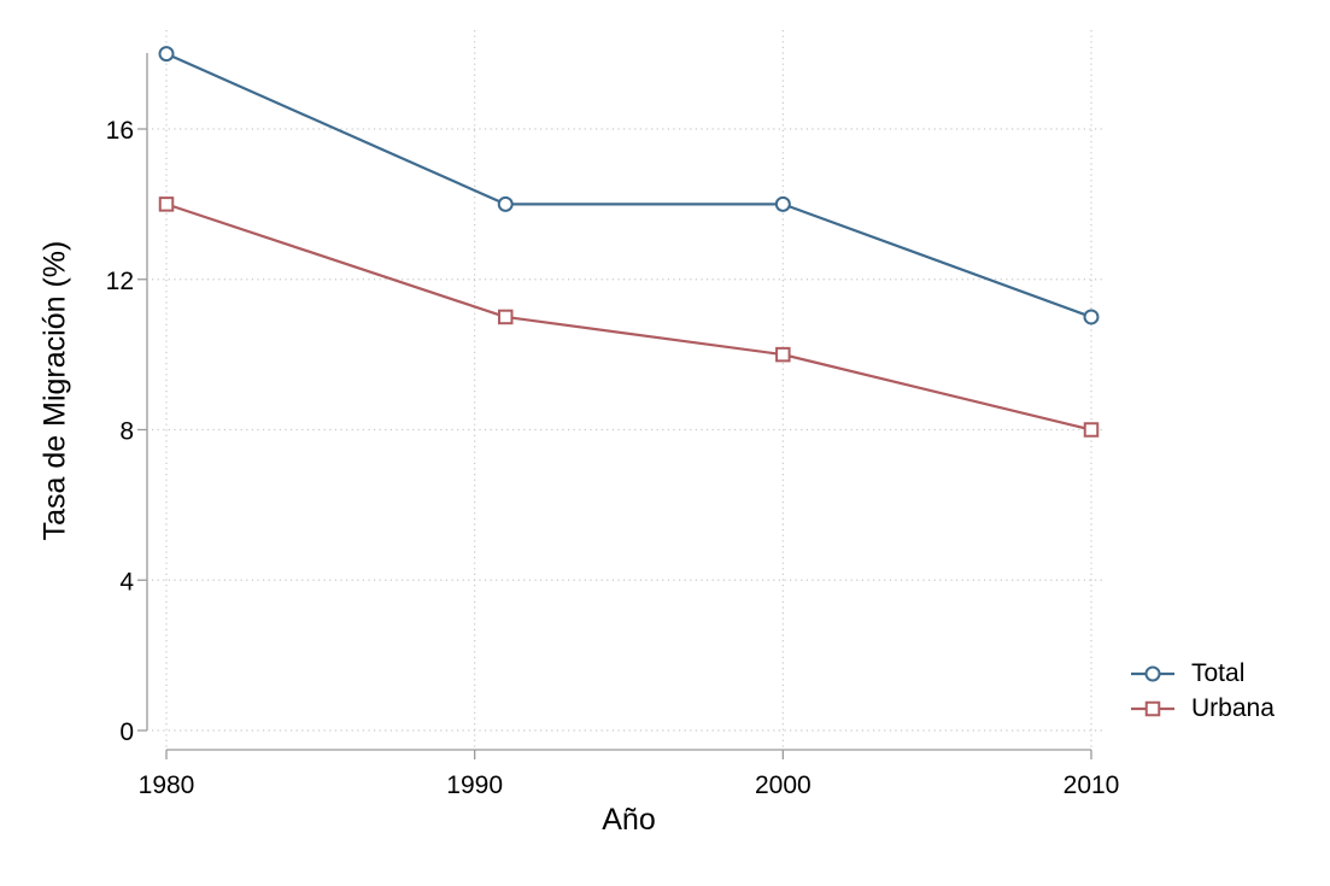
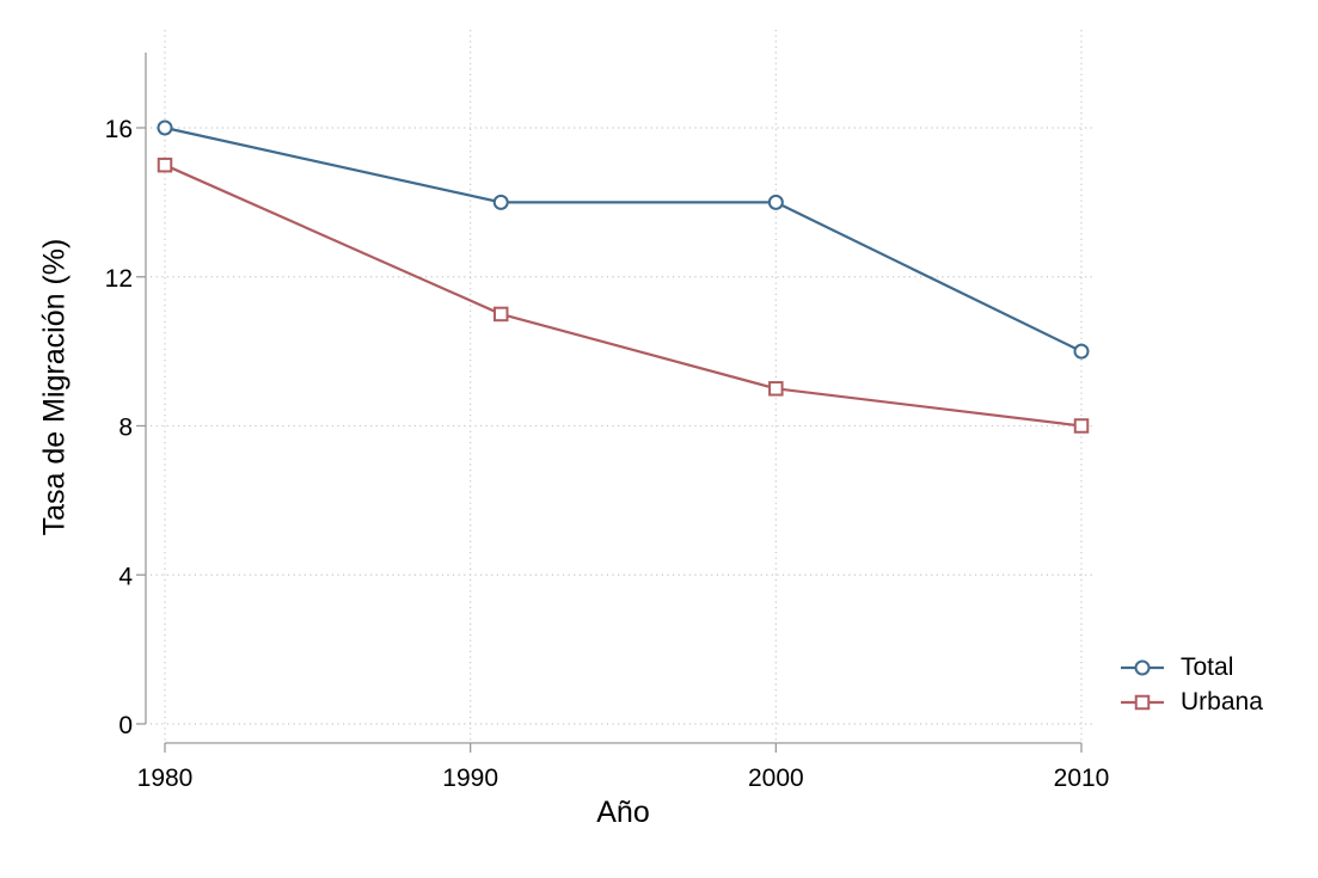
Total/1980: 18 -> 16
Urbana/1980: 14 -> 15
Urbana/2000: 10 -> 9
Total/2010: 11 -> 10
